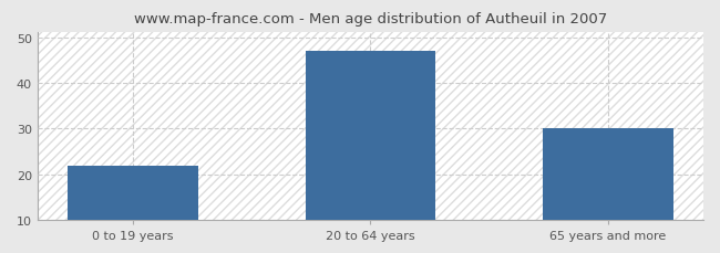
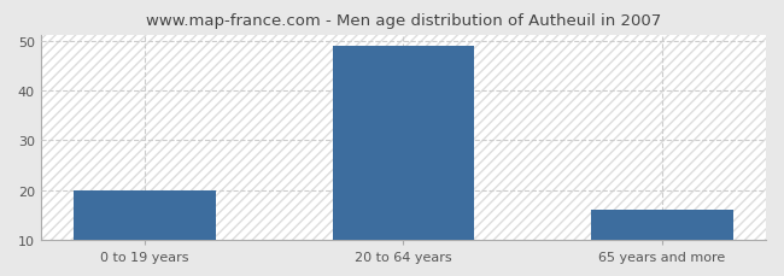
0 to 19 years: 22 -> 20
20 to 64 years: 47 -> 49
65 years and more: 30 -> 16
